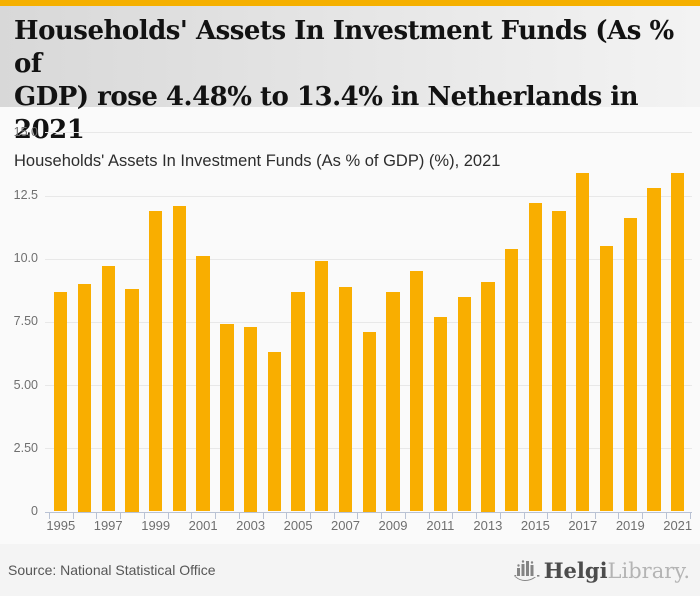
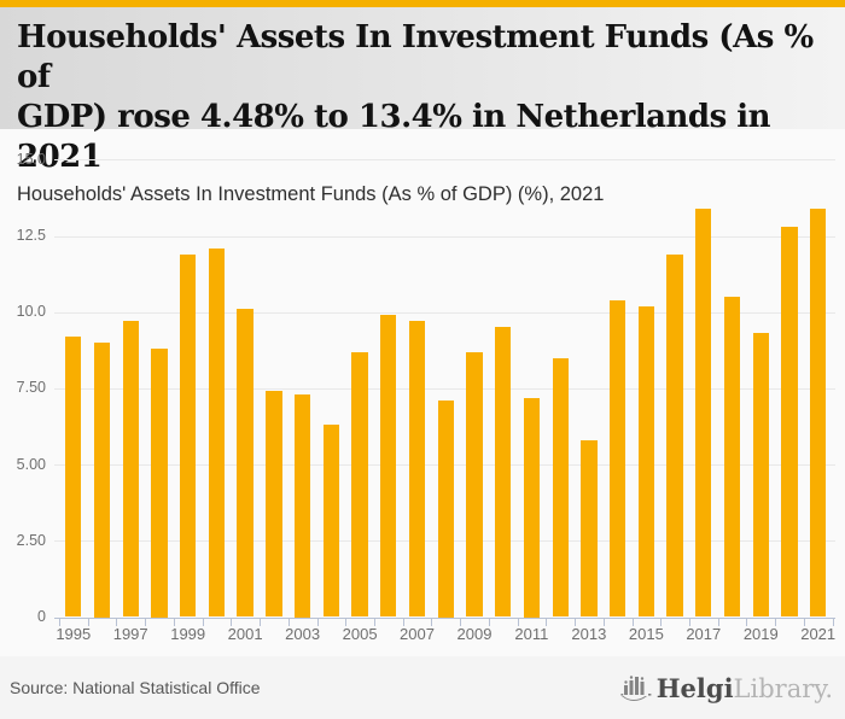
1995: 8.7 -> 9.2
2007: 8.9 -> 9.7
2011: 7.7 -> 7.2
2013: 9.1 -> 5.8
2015: 12.2 -> 10.2
2019: 11.6 -> 9.3
